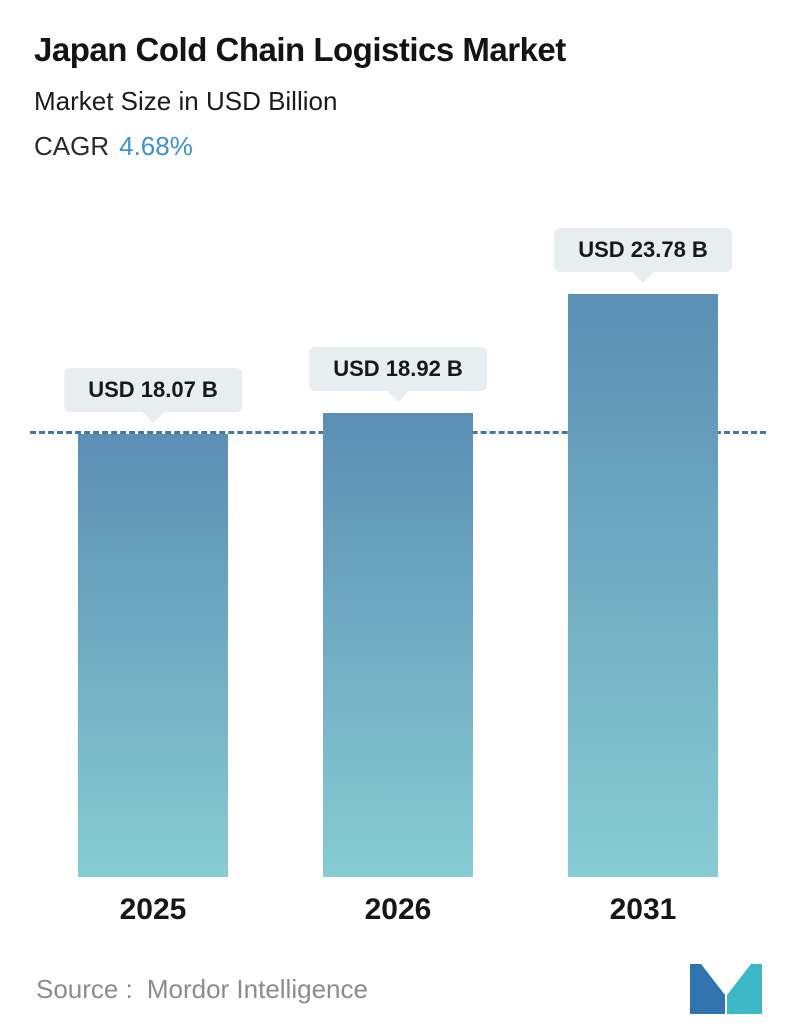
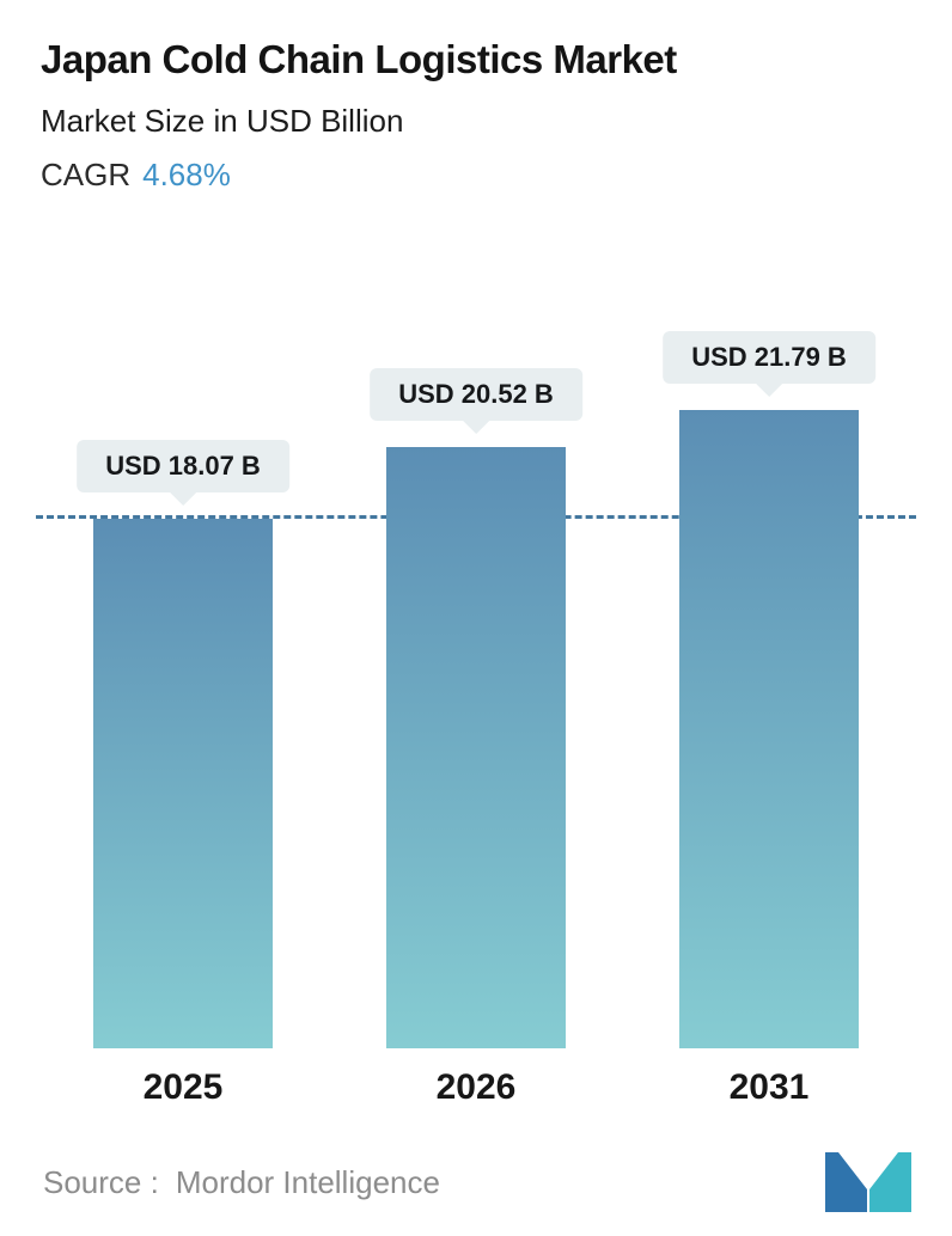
2026: 18.92 -> 20.52
2031: 23.78 -> 21.79
